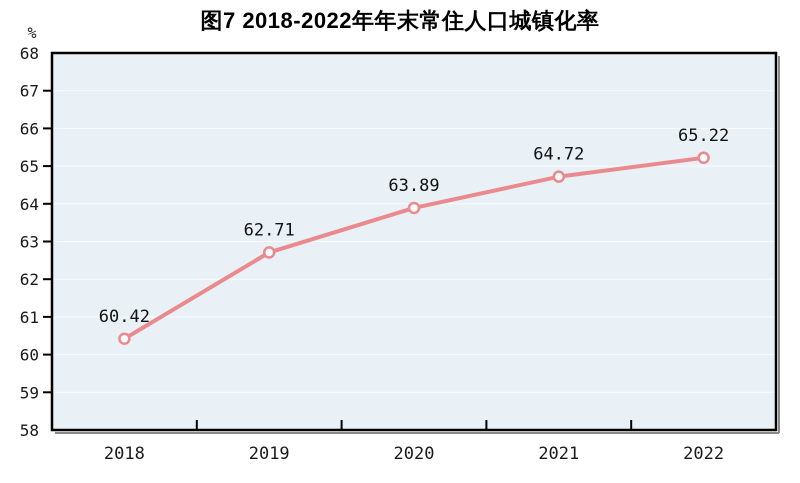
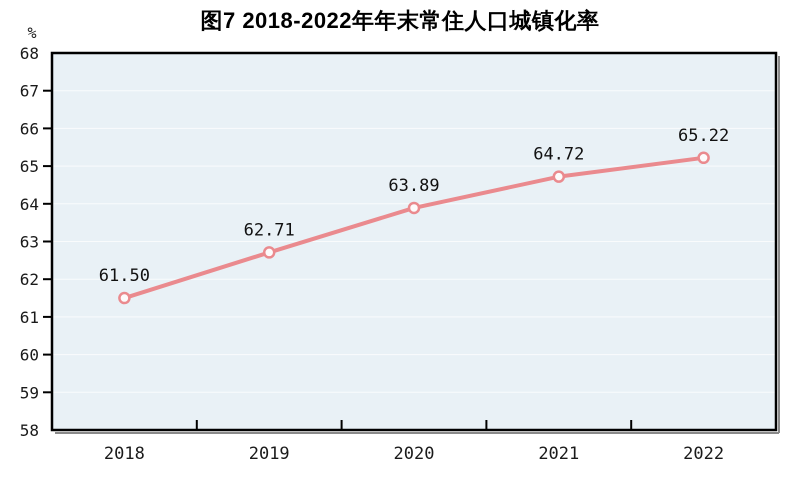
2018: 60.42 -> 61.50
